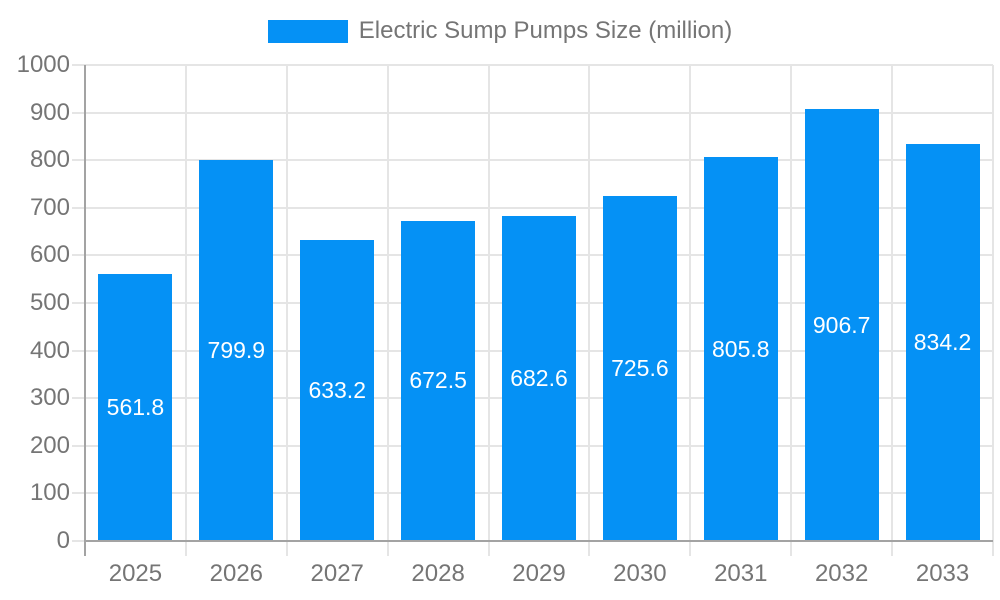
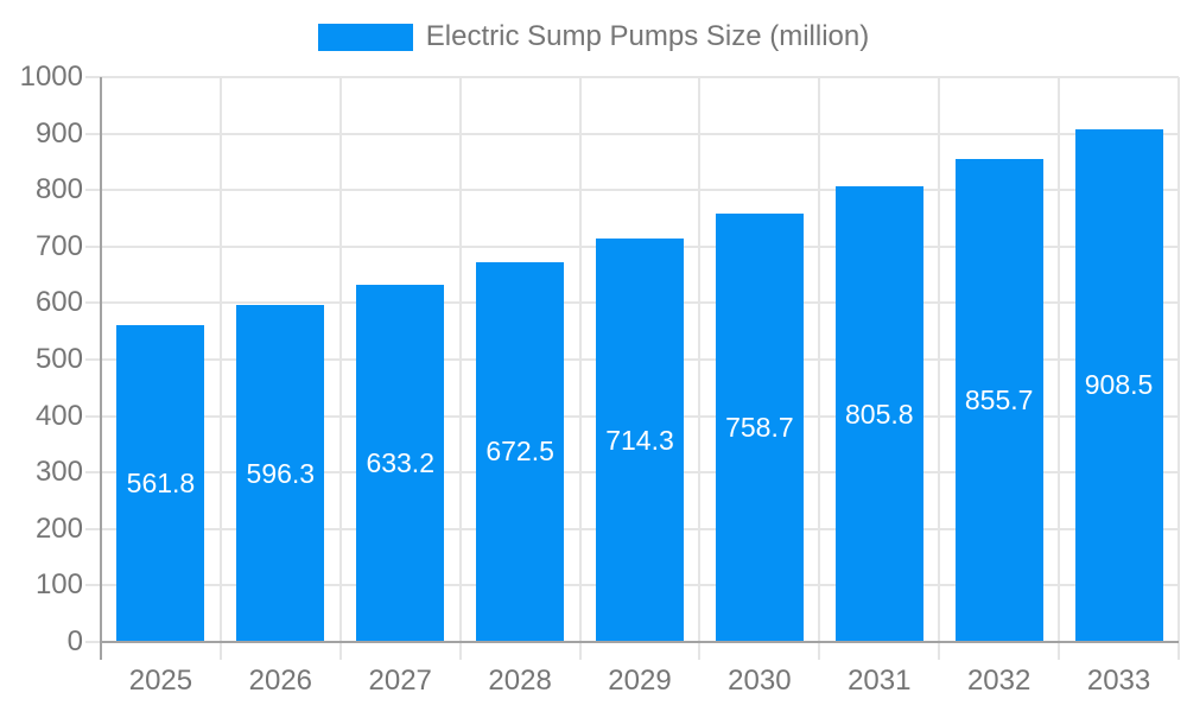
2026: 799.9 -> 596.3
2029: 682.6 -> 714.3
2030: 725.6 -> 758.7
2032: 906.7 -> 855.7
2033: 834.2 -> 908.5
